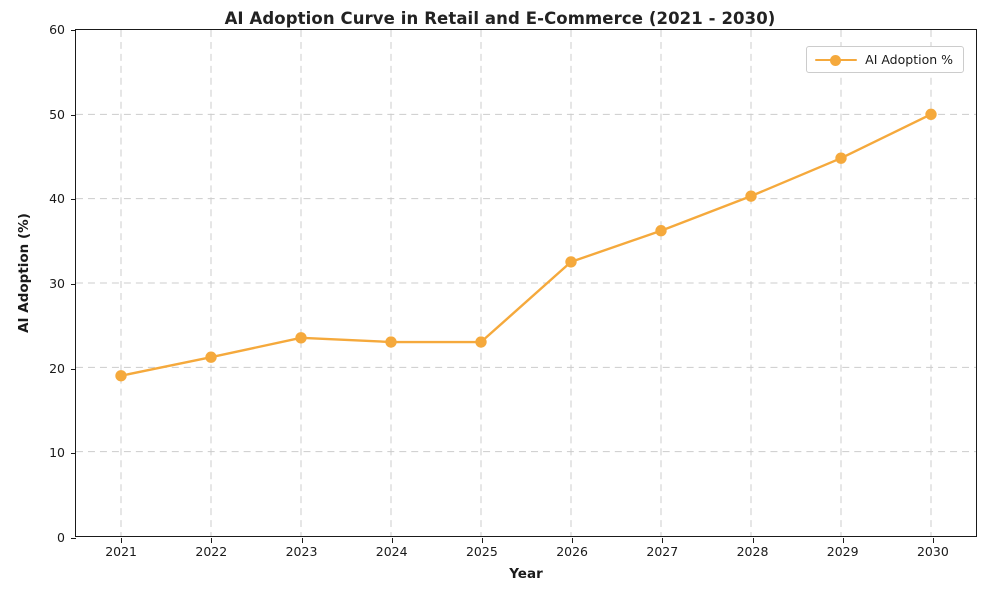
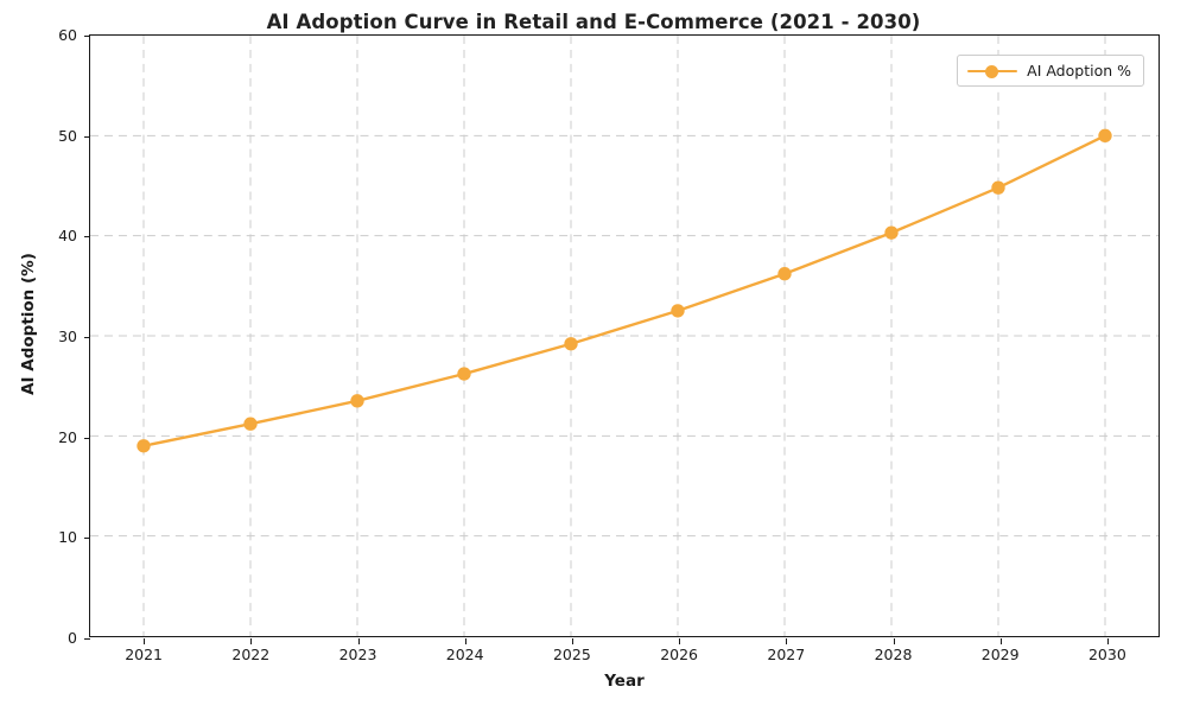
2024: 23 -> 26
2025: 23 -> 29
